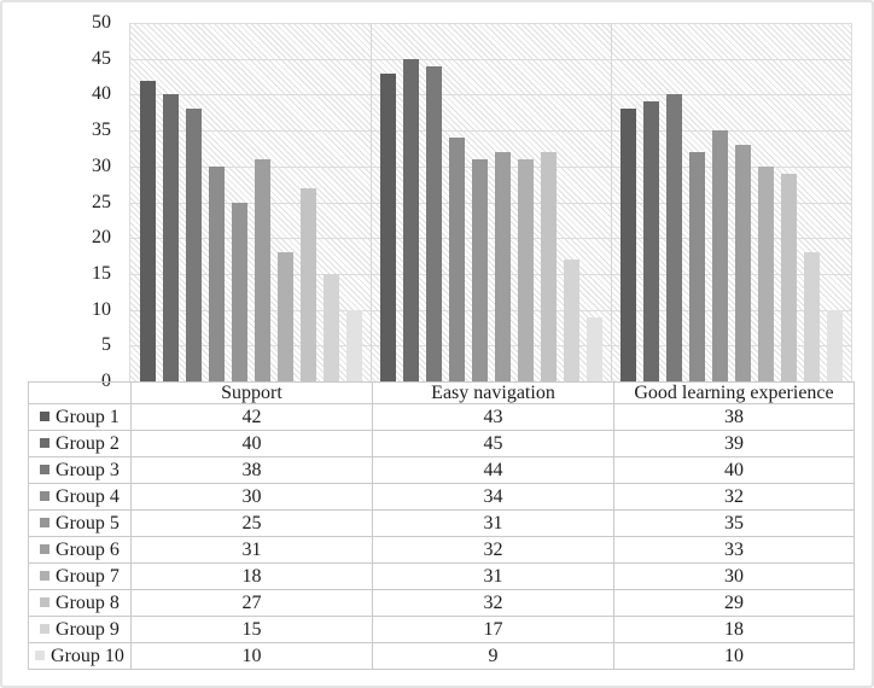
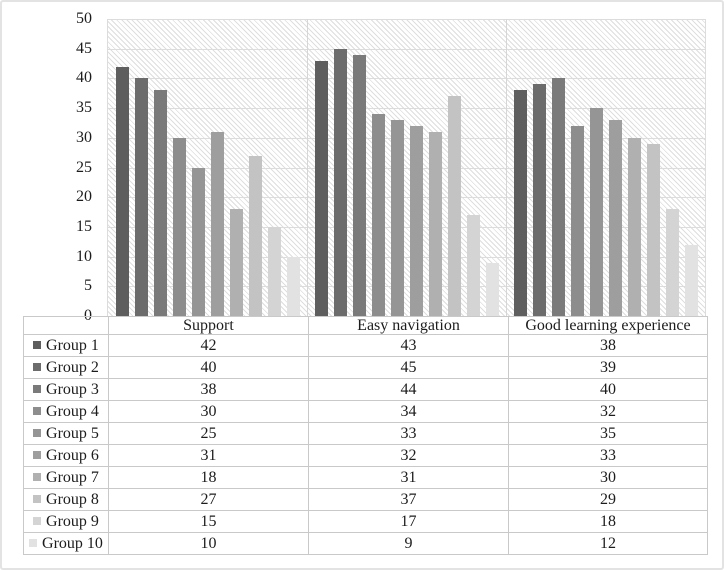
Group 5/Easy navigation: 31 -> 33
Group 8/Easy navigation: 32 -> 37
Group 10/Good learning experience: 10 -> 12
